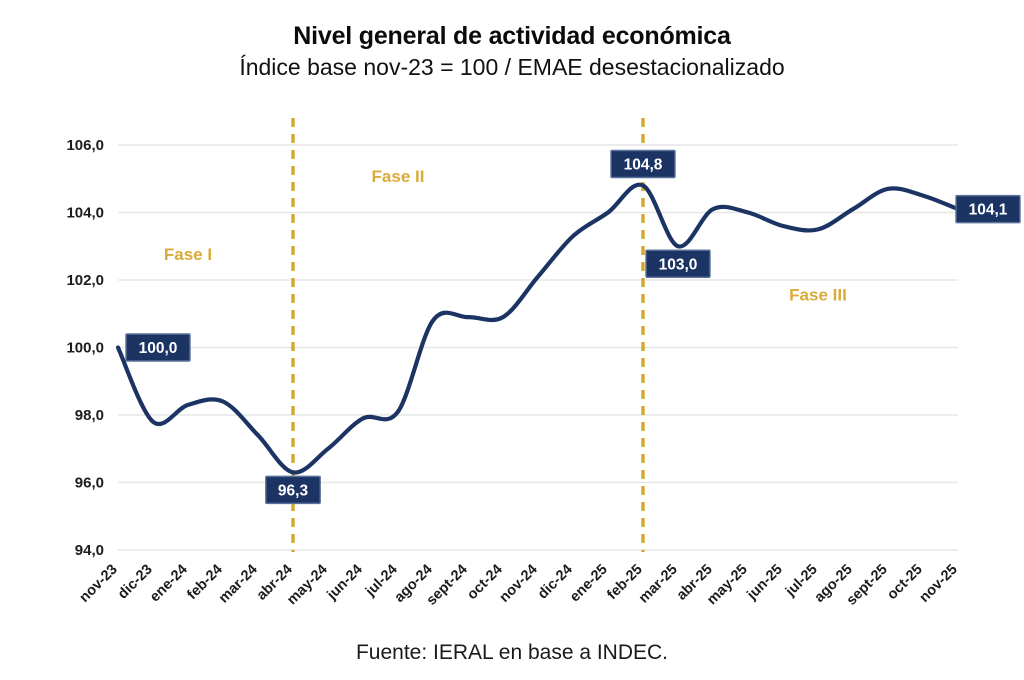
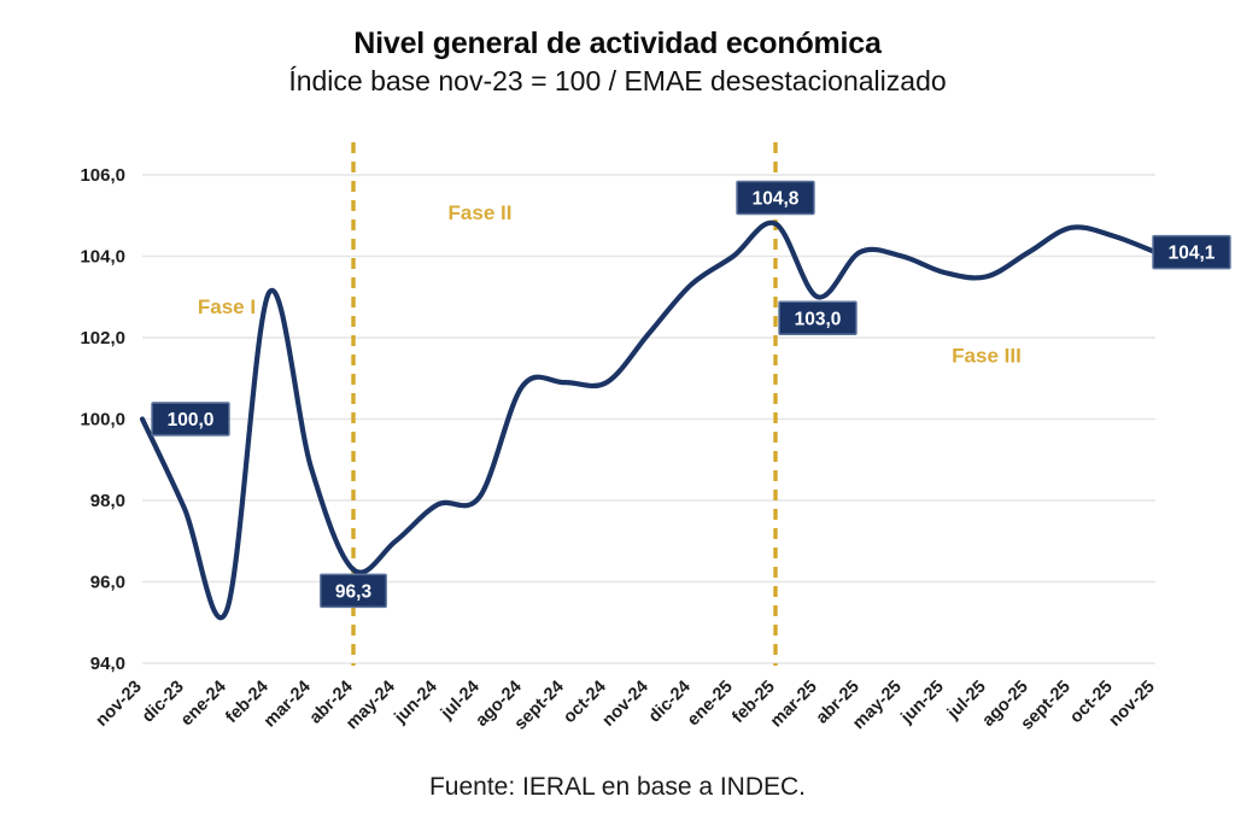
ene-24: 98,3 -> 95,3
feb-24: 98,4 -> 103,1
mar-24: 97,4 -> 98,8
